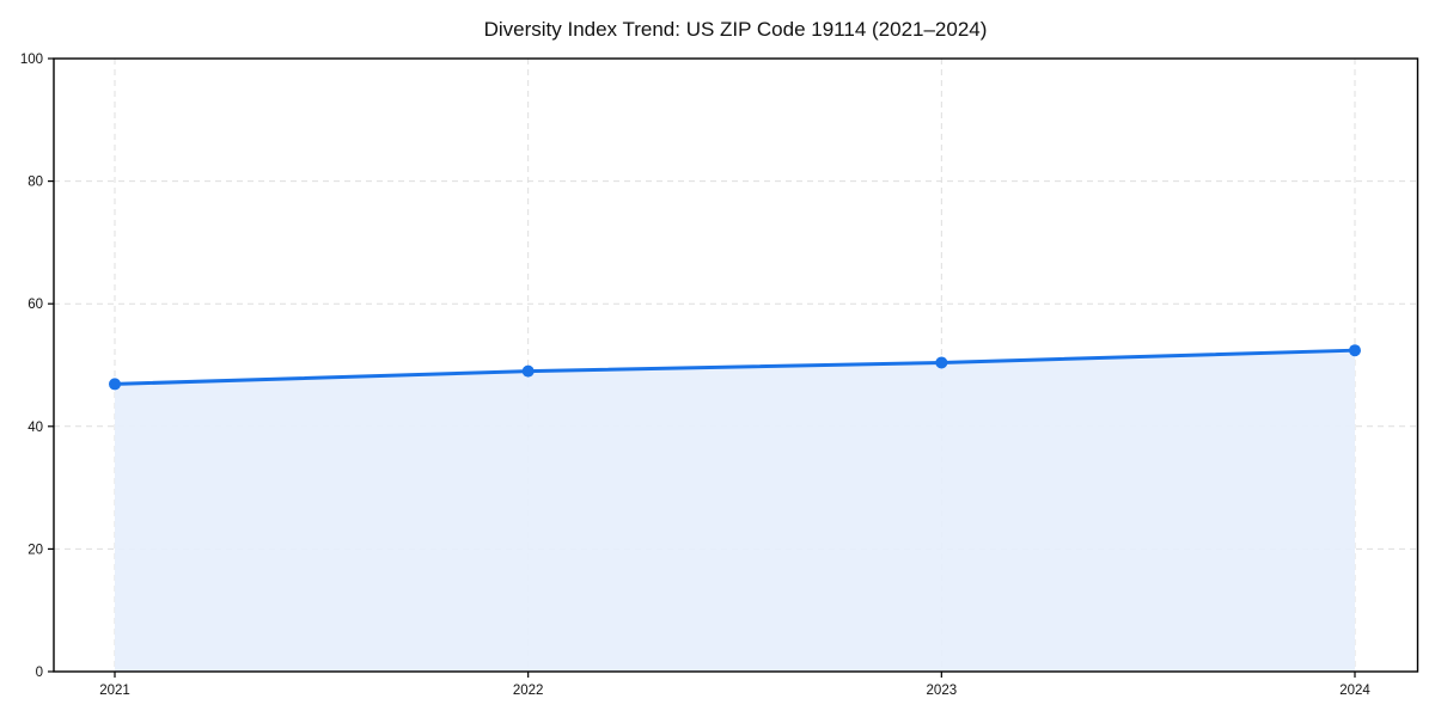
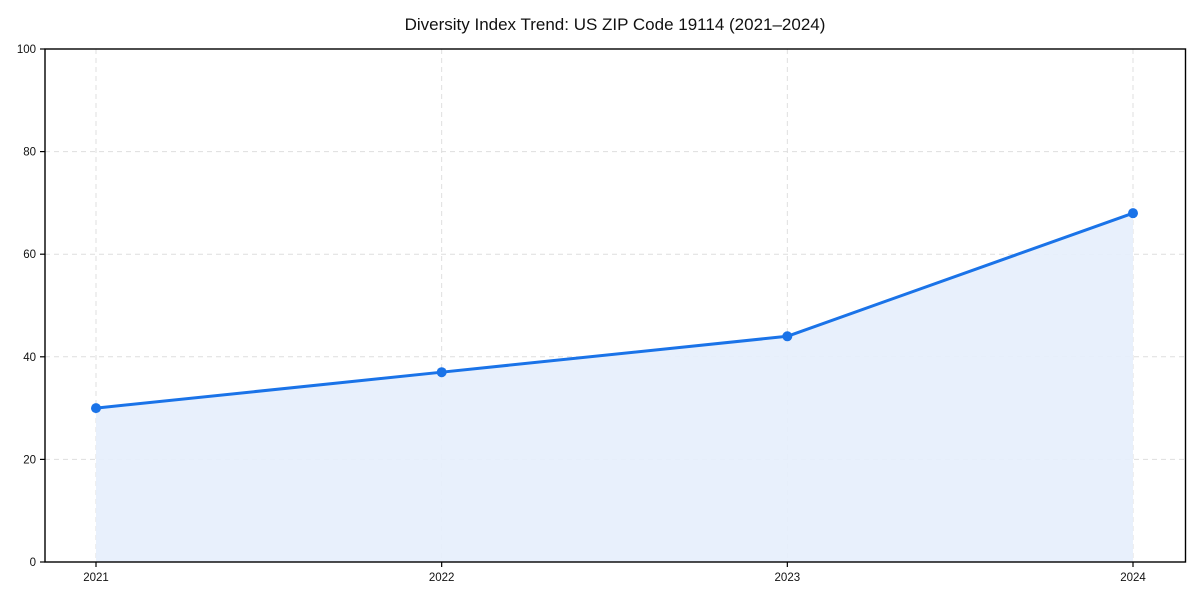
2021: 47 -> 30
2022: 49 -> 37
2023: 50 -> 44
2024: 52 -> 68
